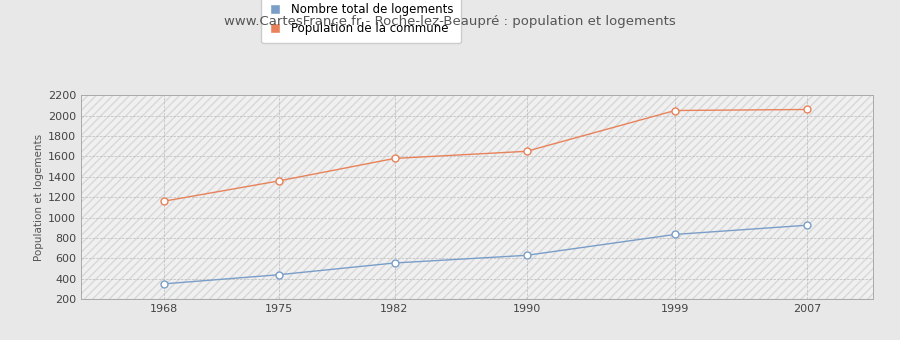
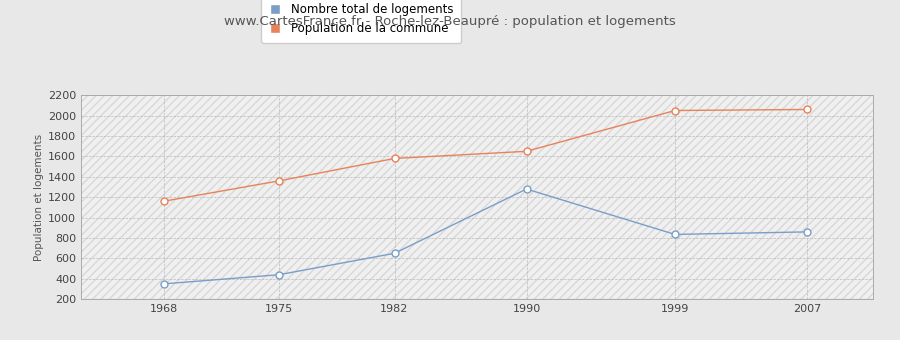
Nombre total de logements/1982: 560 -> 650
Nombre total de logements/1990: 630 -> 1280
Nombre total de logements/2007: 920 -> 860
